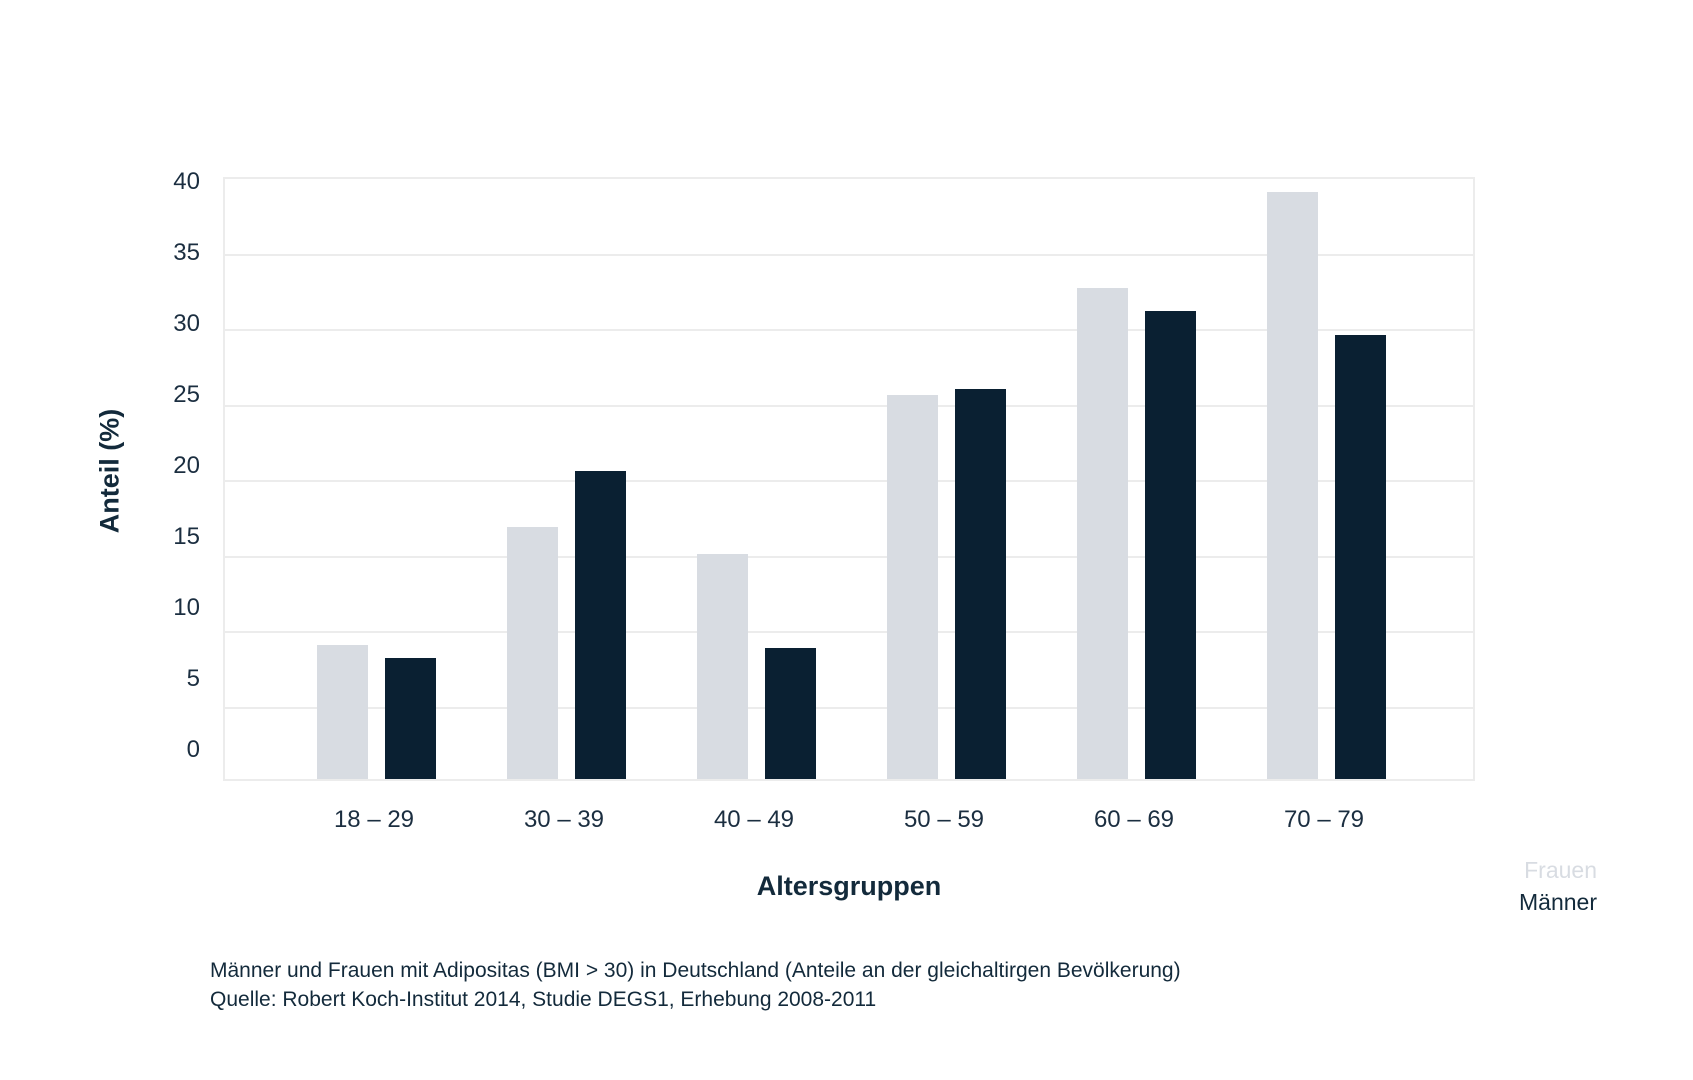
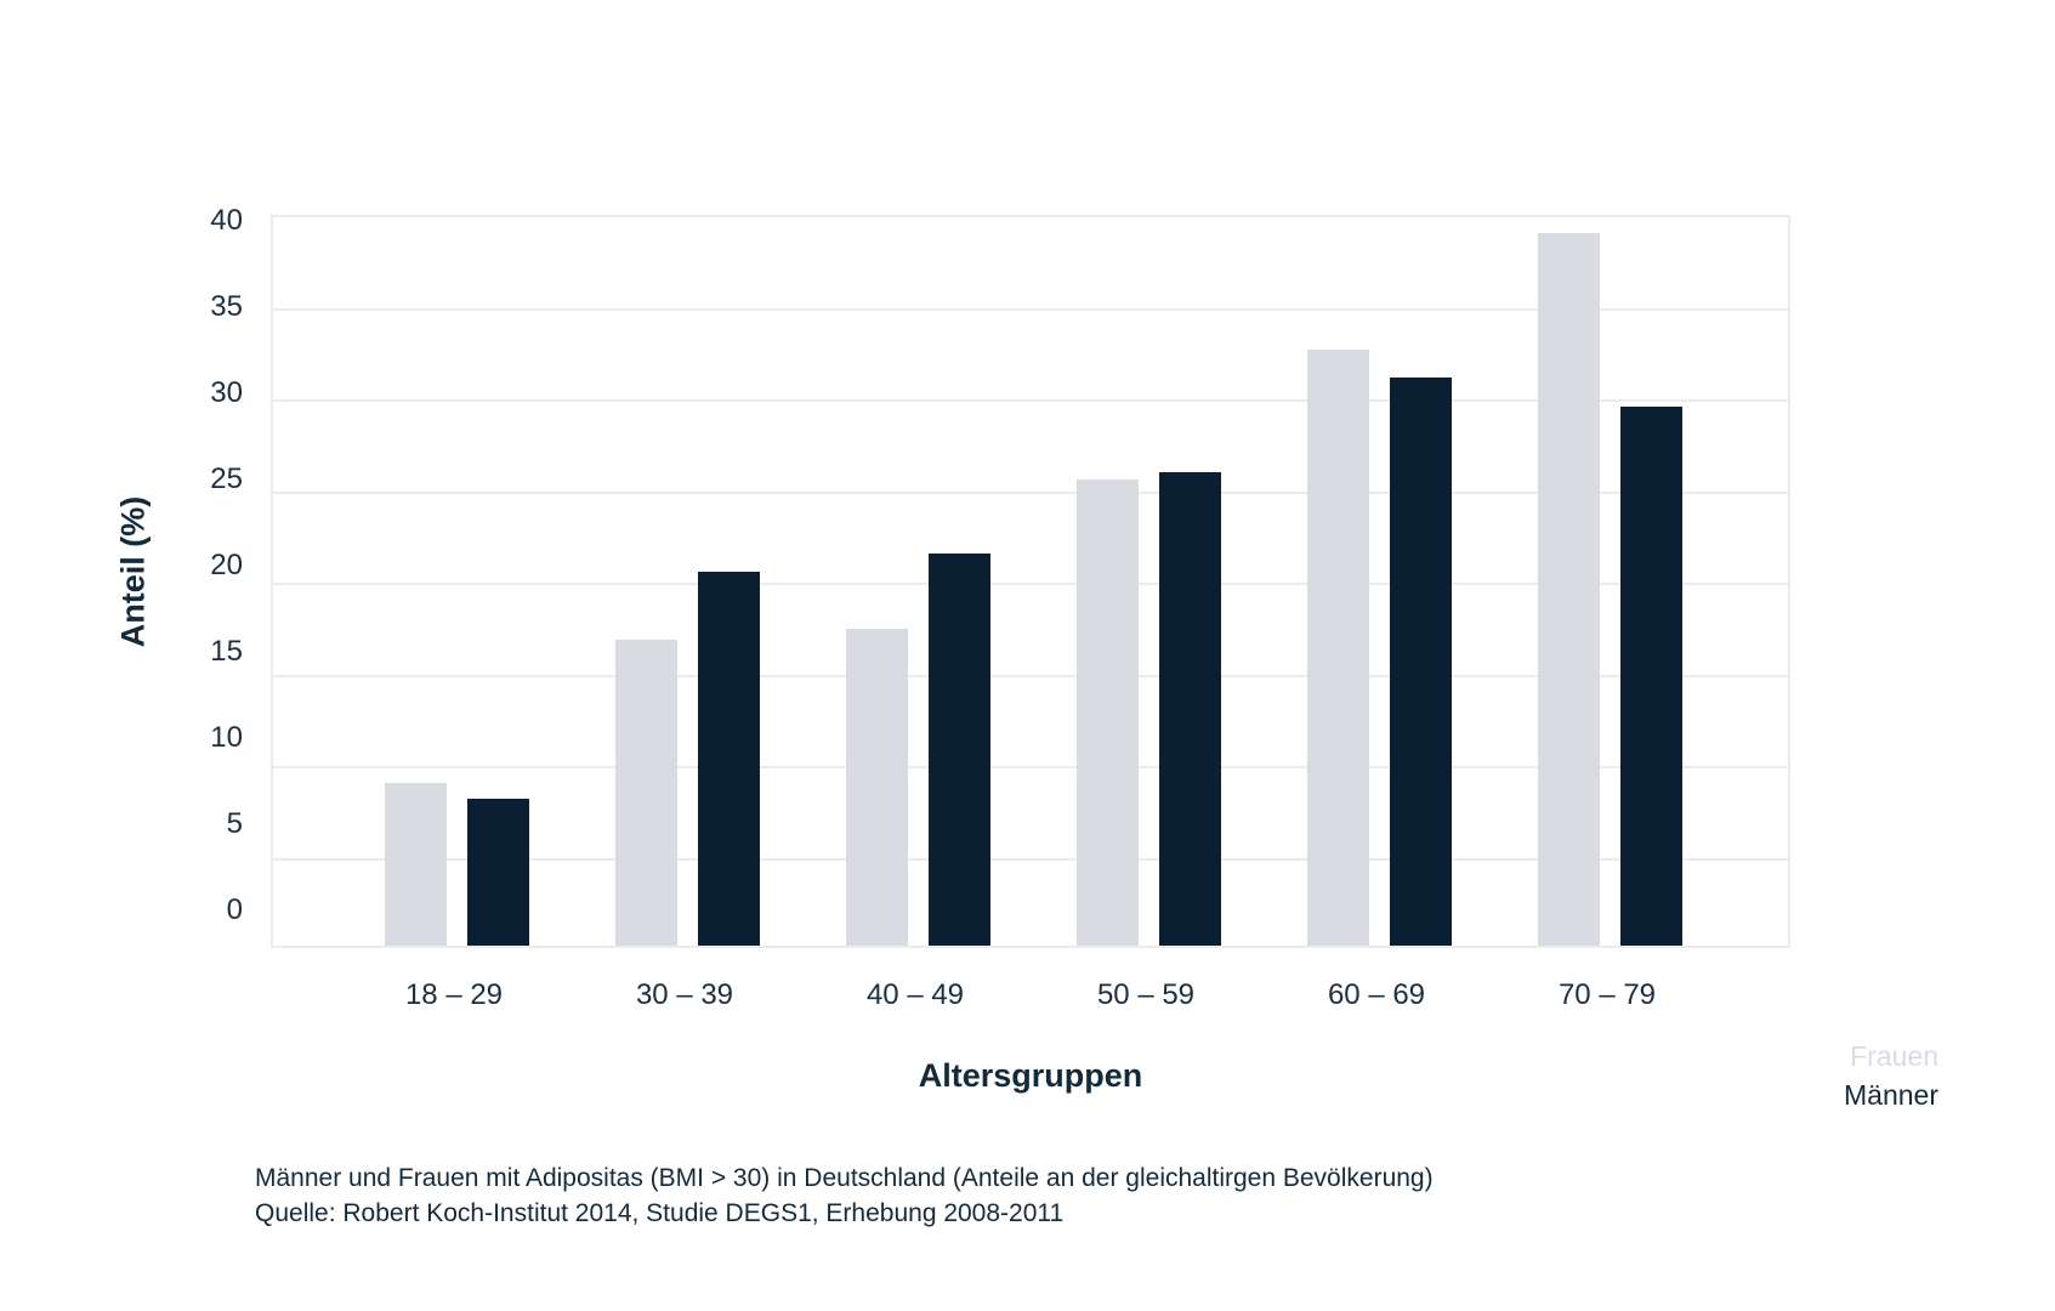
Frauen/40 – 49: 14.9 -> 17.3
Männer/40 – 49: 8.7 -> 21.4
